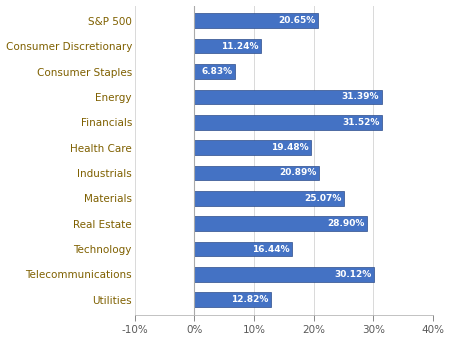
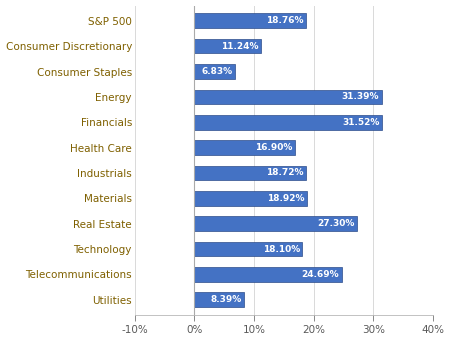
S&P 500: 20.65% -> 18.76%
Health Care: 19.48% -> 16.90%
Industrials: 20.89% -> 18.72%
Materials: 25.07% -> 18.92%
Real Estate: 28.90% -> 27.30%
Technology: 16.44% -> 18.10%
Telecommunications: 30.12% -> 24.69%
Utilities: 12.82% -> 8.39%
